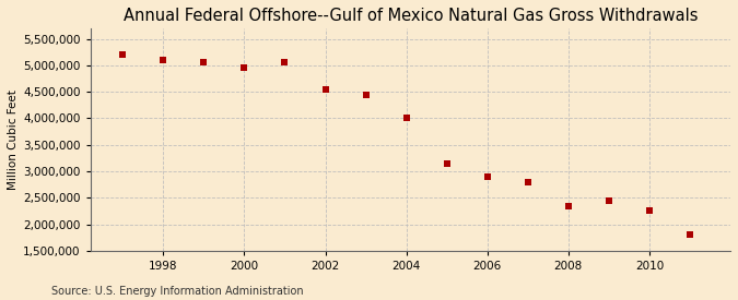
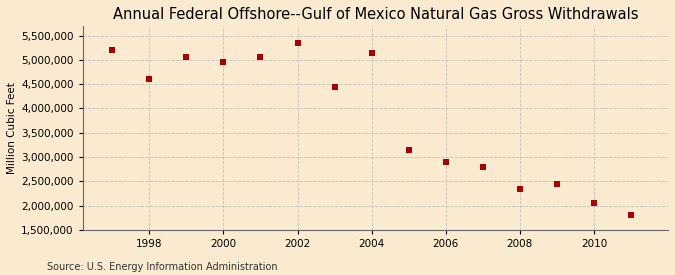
1998: 5,100,000 -> 4,600,000
2002: 4,550,000 -> 5,350,000
2004: 4,000,000 -> 5,150,000
2010: 2,250,000 -> 2,050,000
